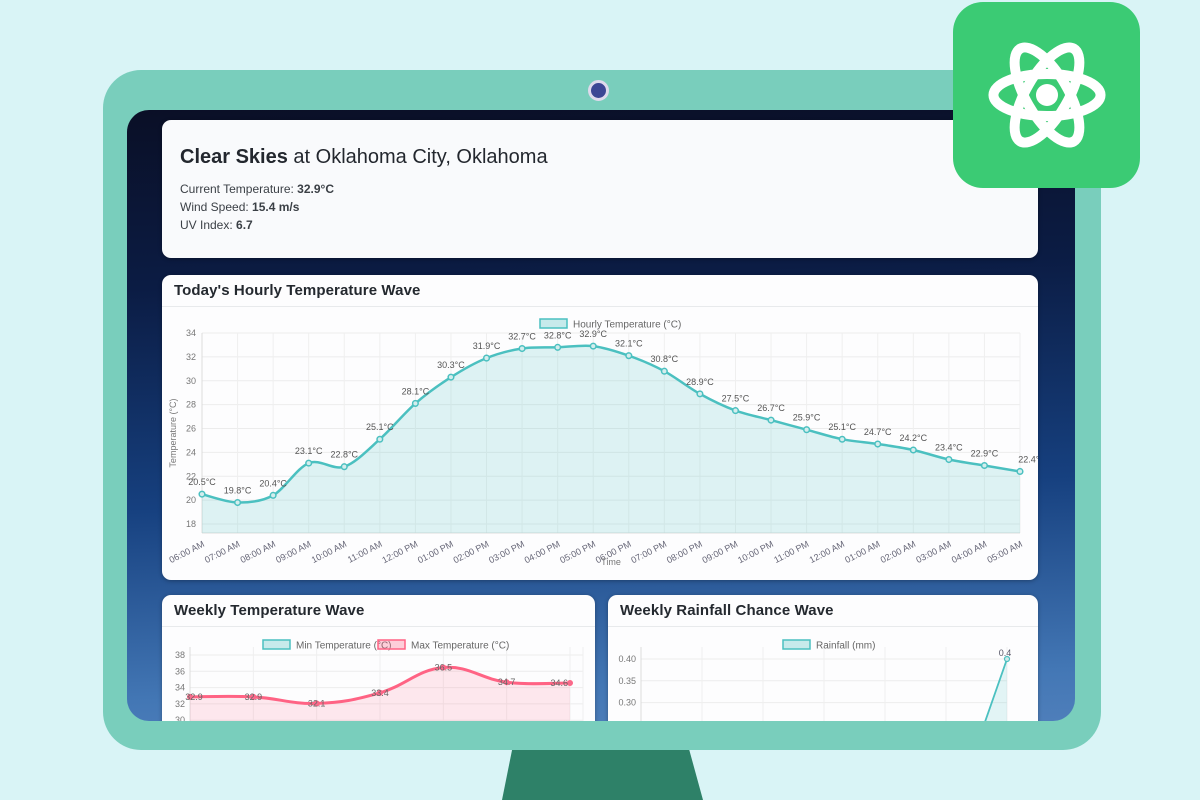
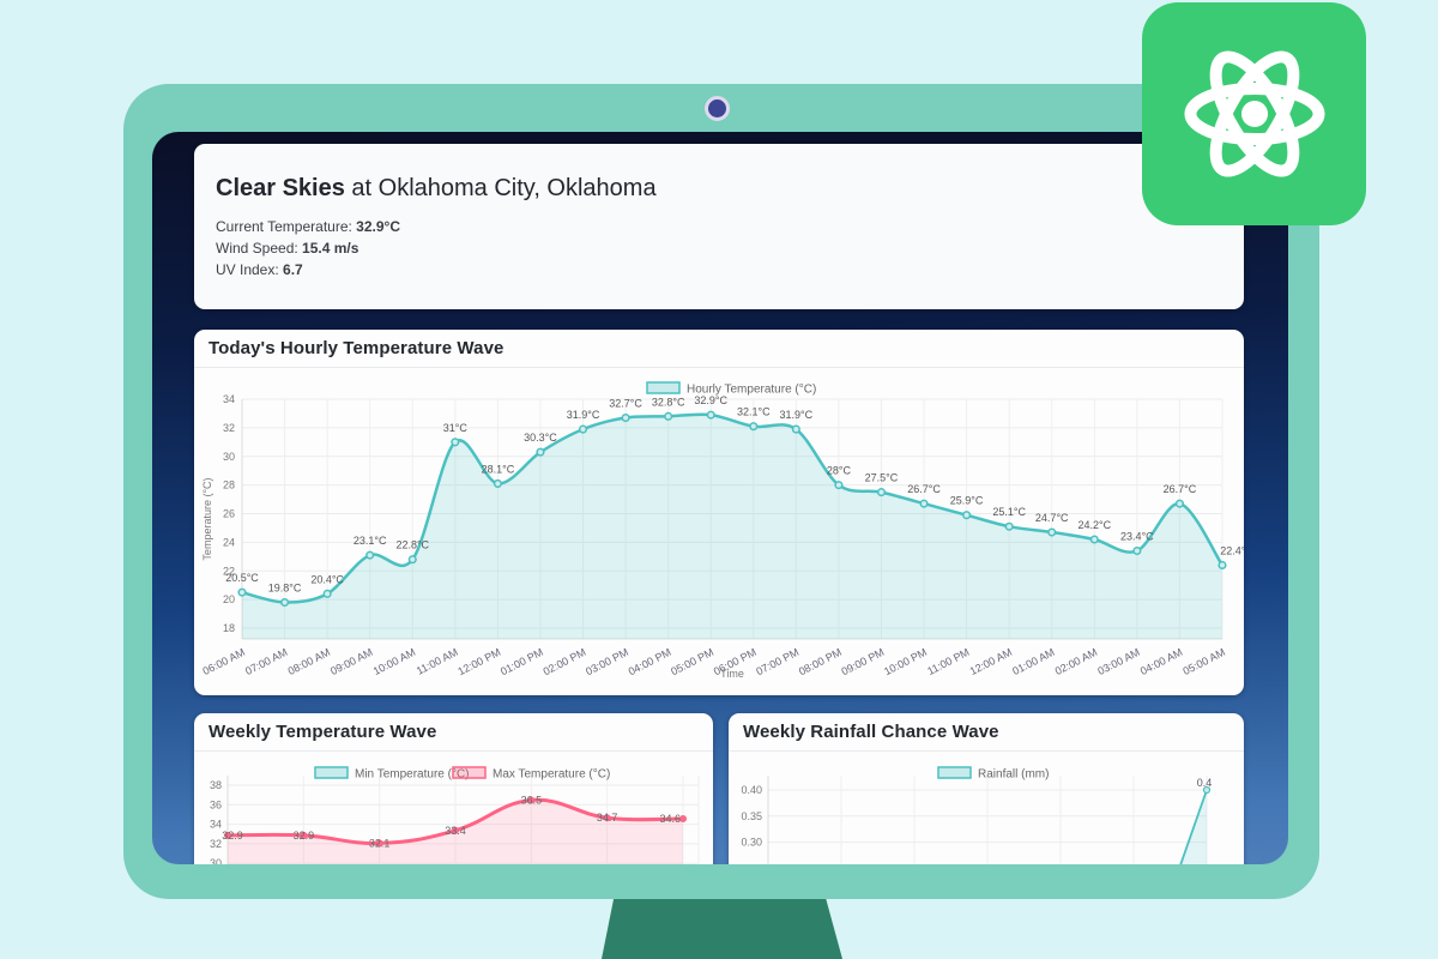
Today's Hourly Temperature Wave/11:00 AM: 25.1°C -> 31°C
Today's Hourly Temperature Wave/07:00 PM: 30.8°C -> 31.9°C
Today's Hourly Temperature Wave/08:00 PM: 28.9°C -> 28°C
Today's Hourly Temperature Wave/04:00 AM: 22.9°C -> 26.7°C
